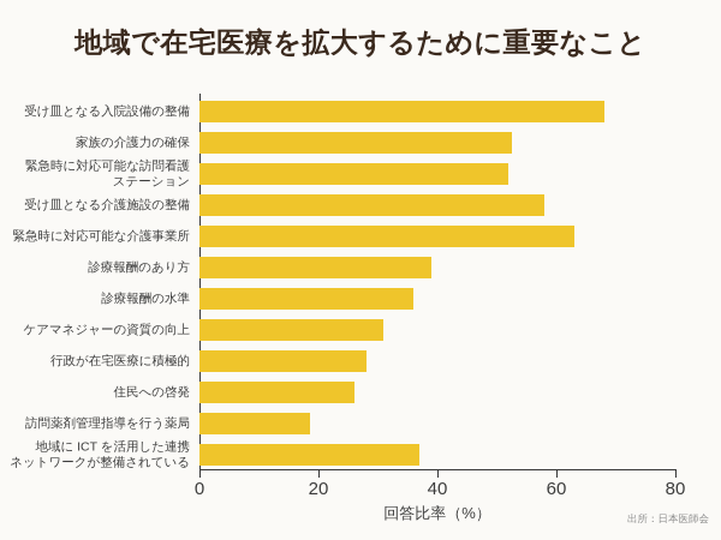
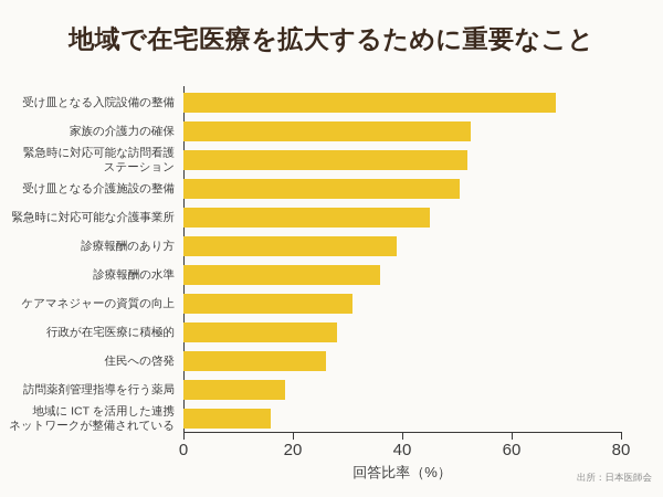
受け皿となる介護施設の整備: 58 -> 50
緊急時に対応可能な介護事業所: 63 -> 45
地域に ICT を活用した連携 ネットワークが整備されている: 37 -> 16
